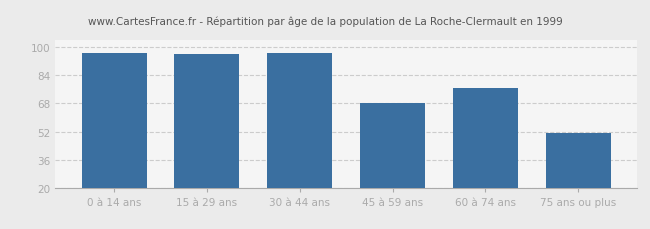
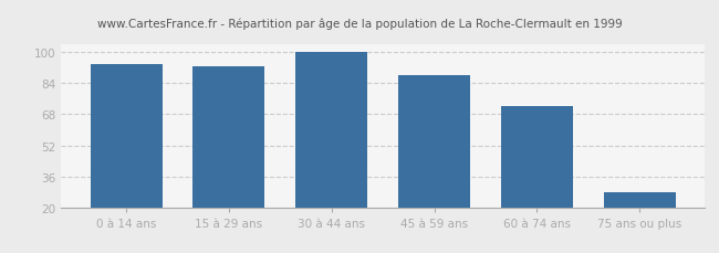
0 à 14 ans: 97 -> 94
15 à 29 ans: 96 -> 93
30 à 44 ans: 97 -> 100
45 à 59 ans: 68 -> 88
60 à 74 ans: 77 -> 72
75 ans ou plus: 51 -> 28
